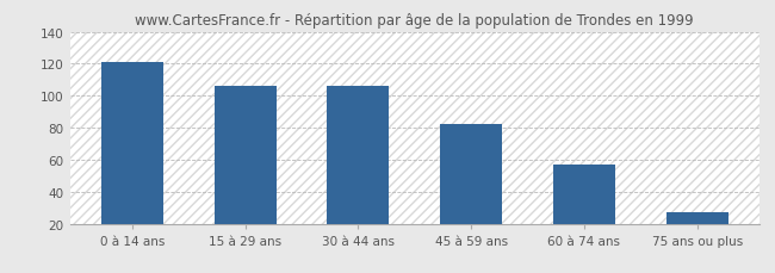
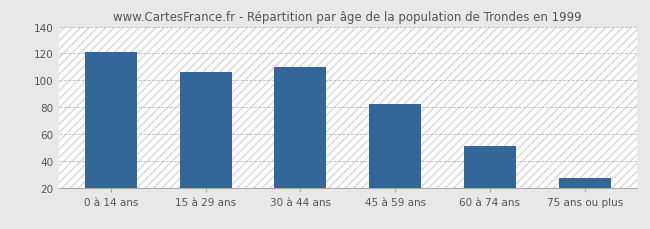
30 à 44 ans: 106 -> 110
60 à 74 ans: 57 -> 51
